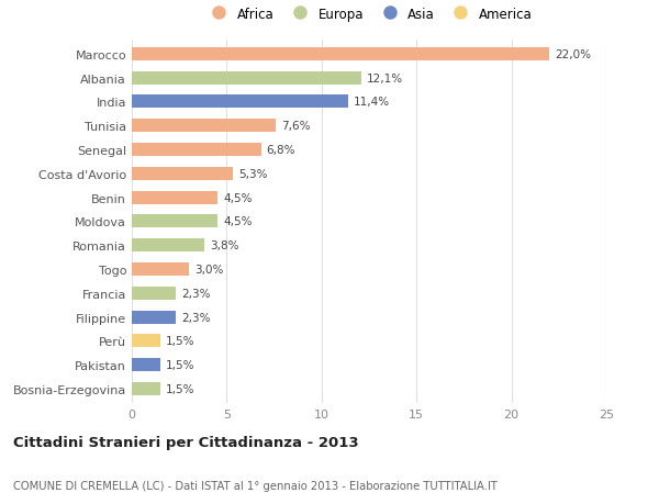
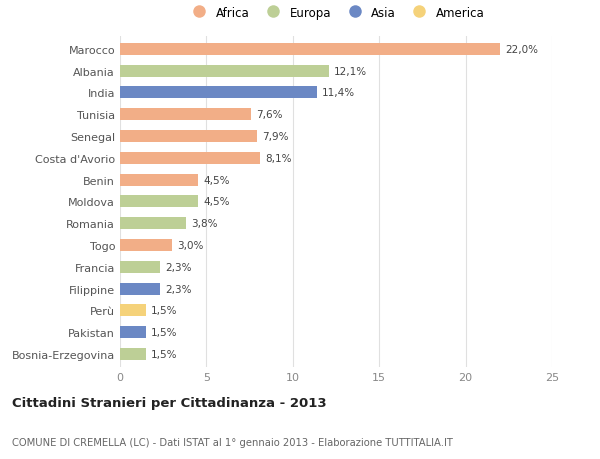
Senegal: 6,8% -> 7,9%
Costa d'Avorio: 5,3% -> 8,1%
